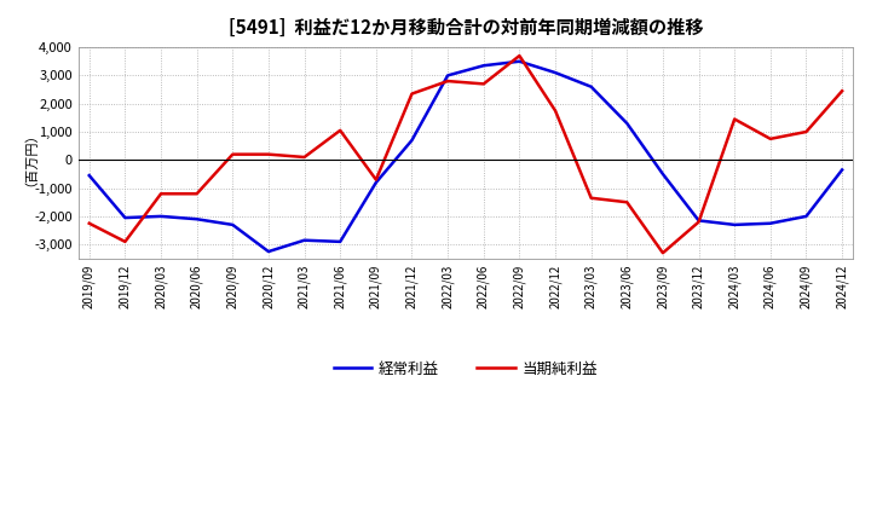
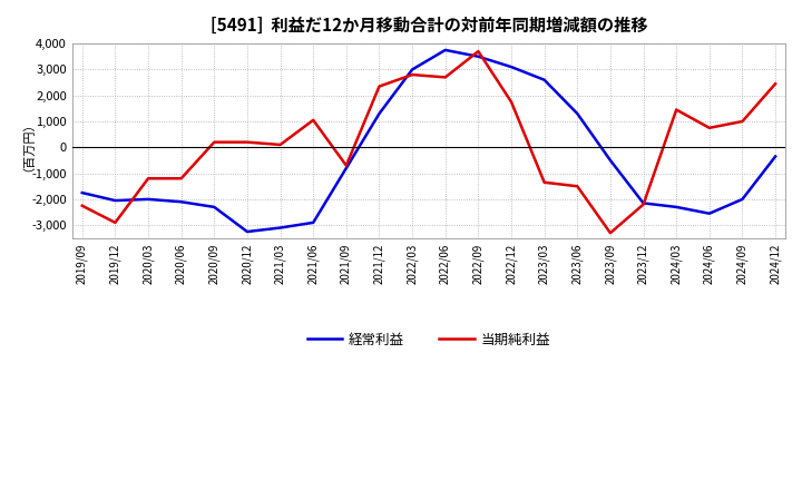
経常利益/2019/09: -550 -> -1,750
経常利益/2021/03: -2,850 -> -3,100
経常利益/2021/12: 700 -> 1,300
経常利益/2022/06: 3,350 -> 3,750
経常利益/2024/06: -2,250 -> -2,550
